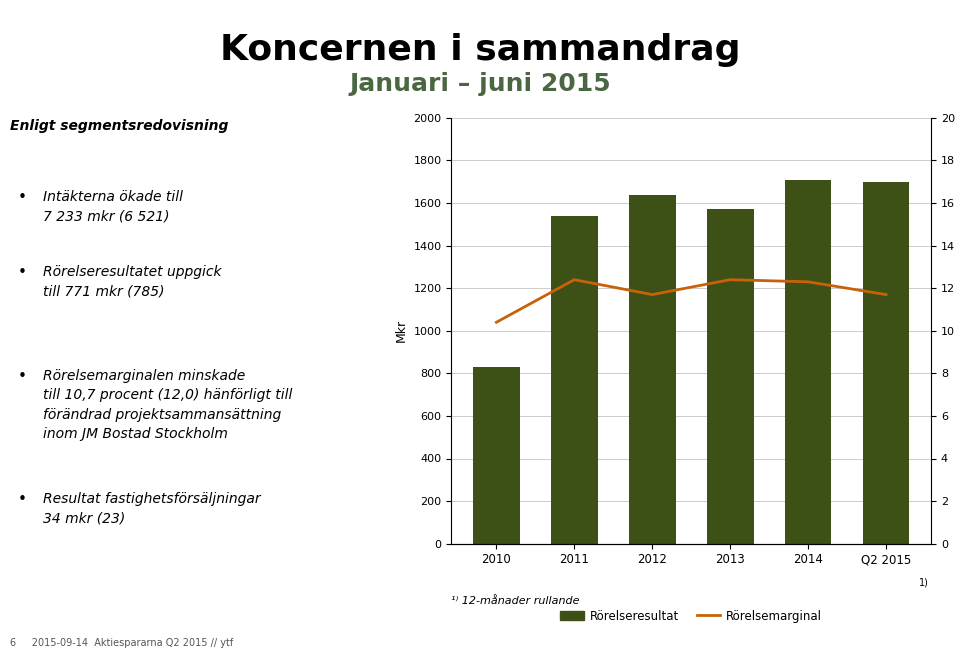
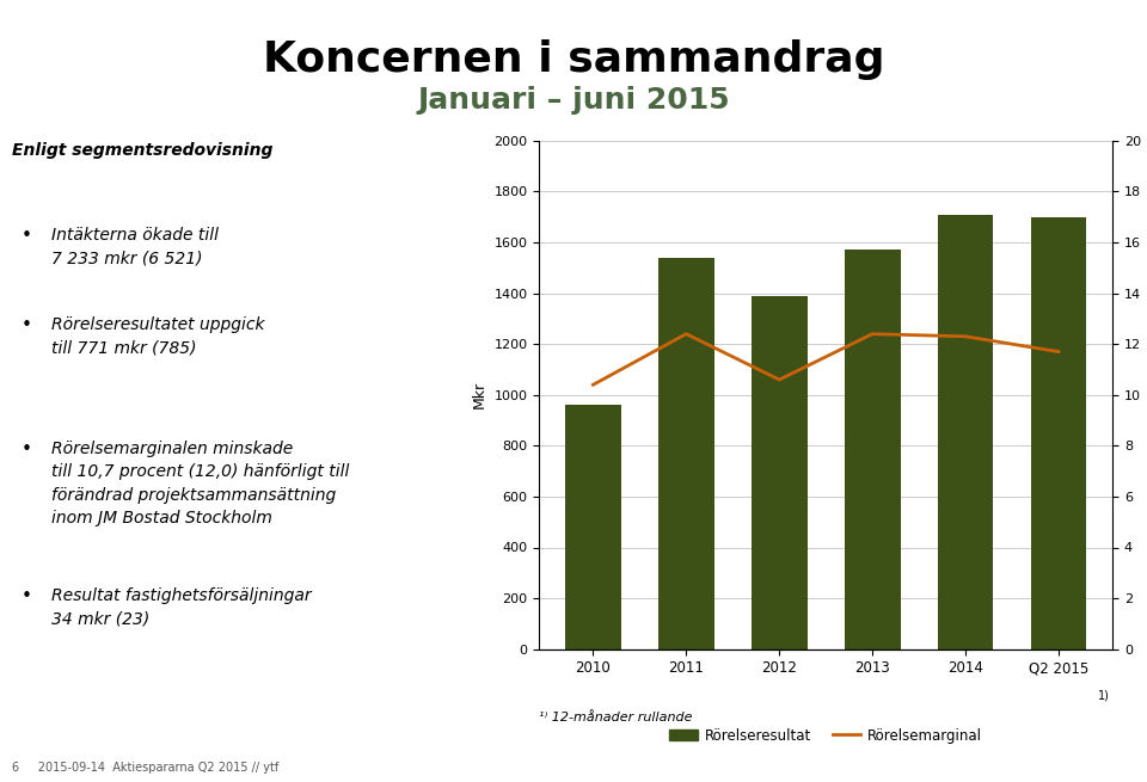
Rörelseresultat/2010: 830 -> 960
Rörelseresultat/2012: 1640 -> 1390
Rörelsemarginal/2012: 11.7 -> 10.6
